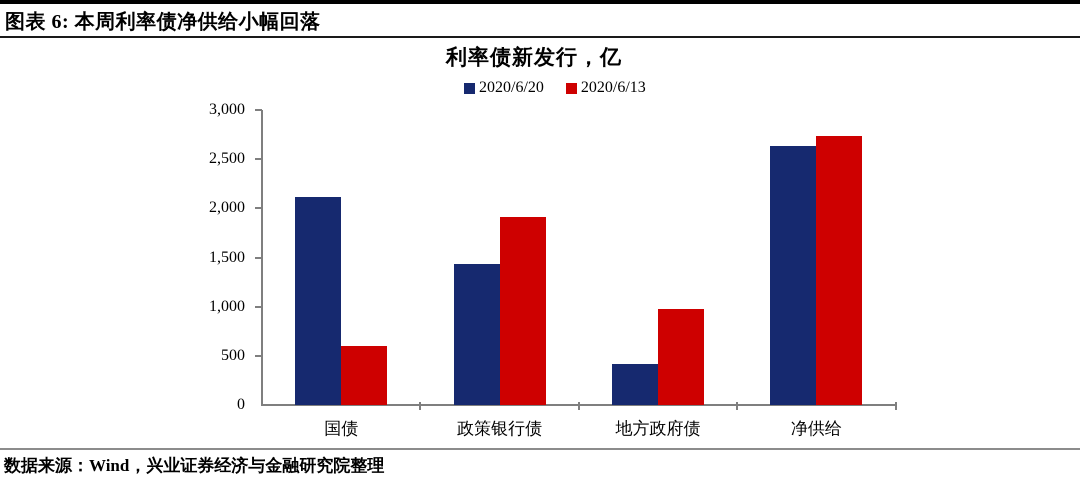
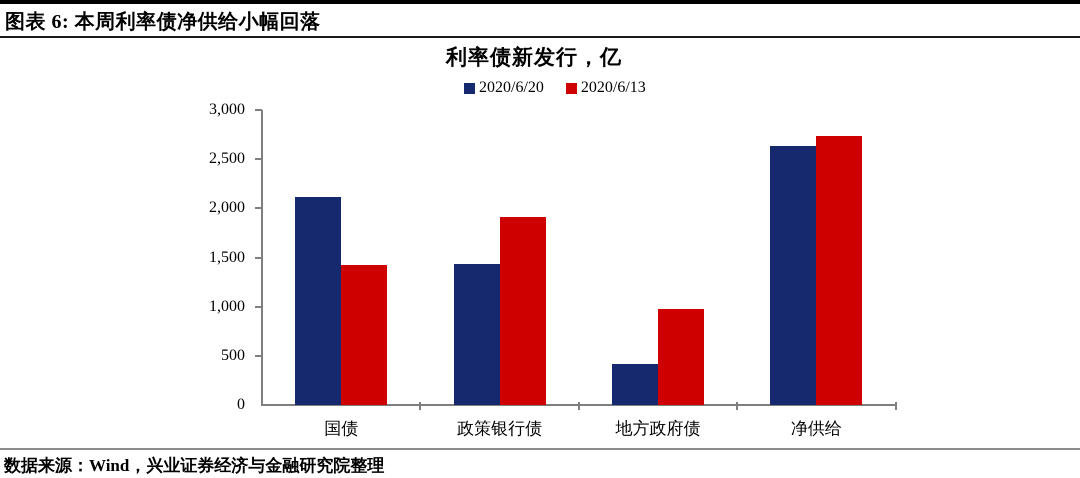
2020/6/13/国债: 600 -> 1400
